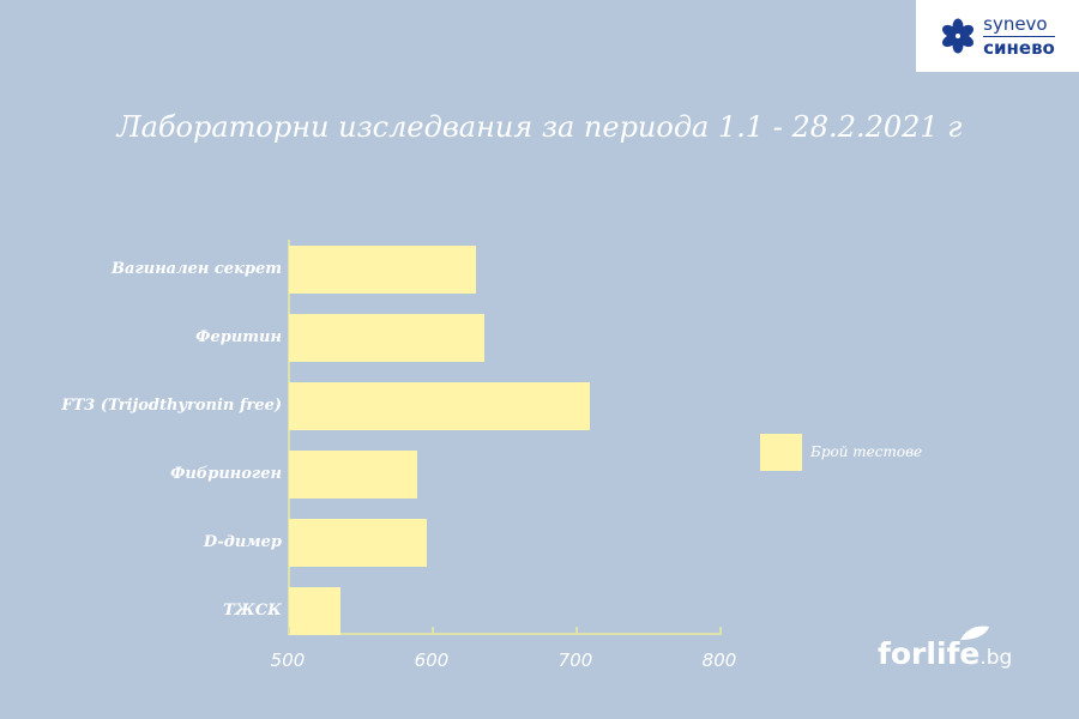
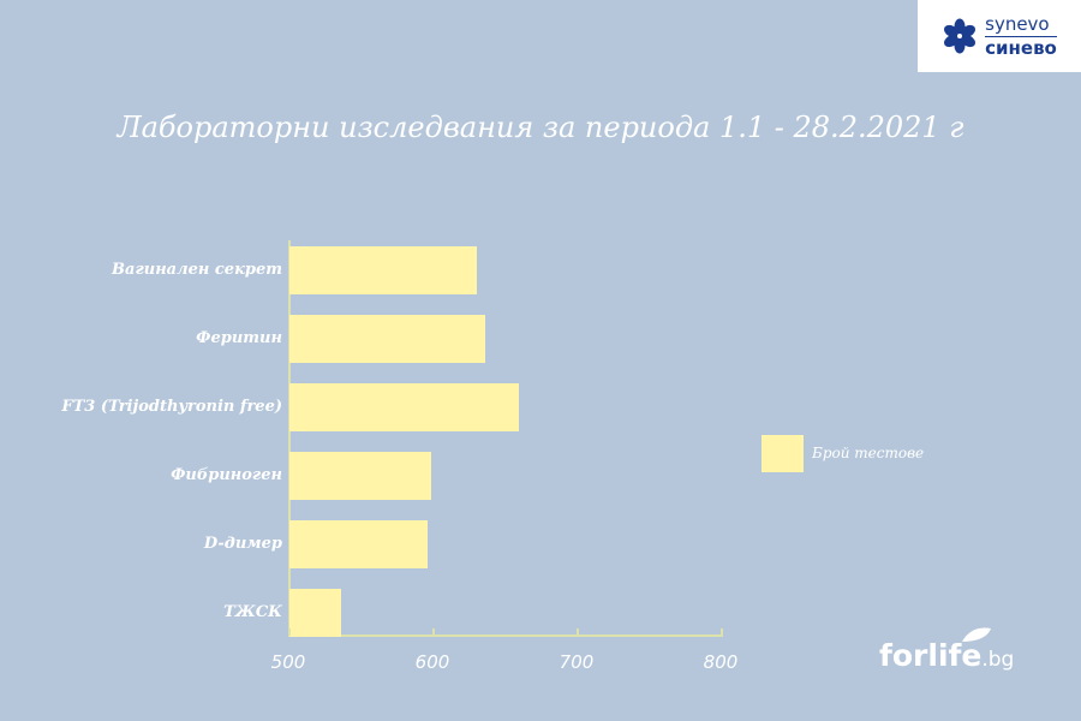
FT3 (Trijodthyronin free): 710 -> 660
Фибриноген: 590 -> 599
